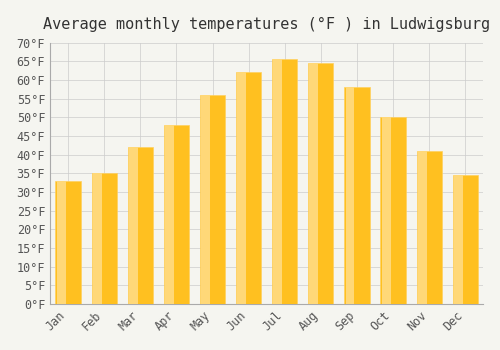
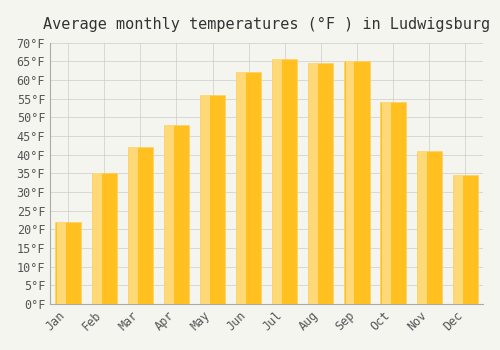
Jan: 33.0°F -> 22.0°F
Sep: 58.0°F -> 65.0°F
Oct: 50.0°F -> 54.0°F
